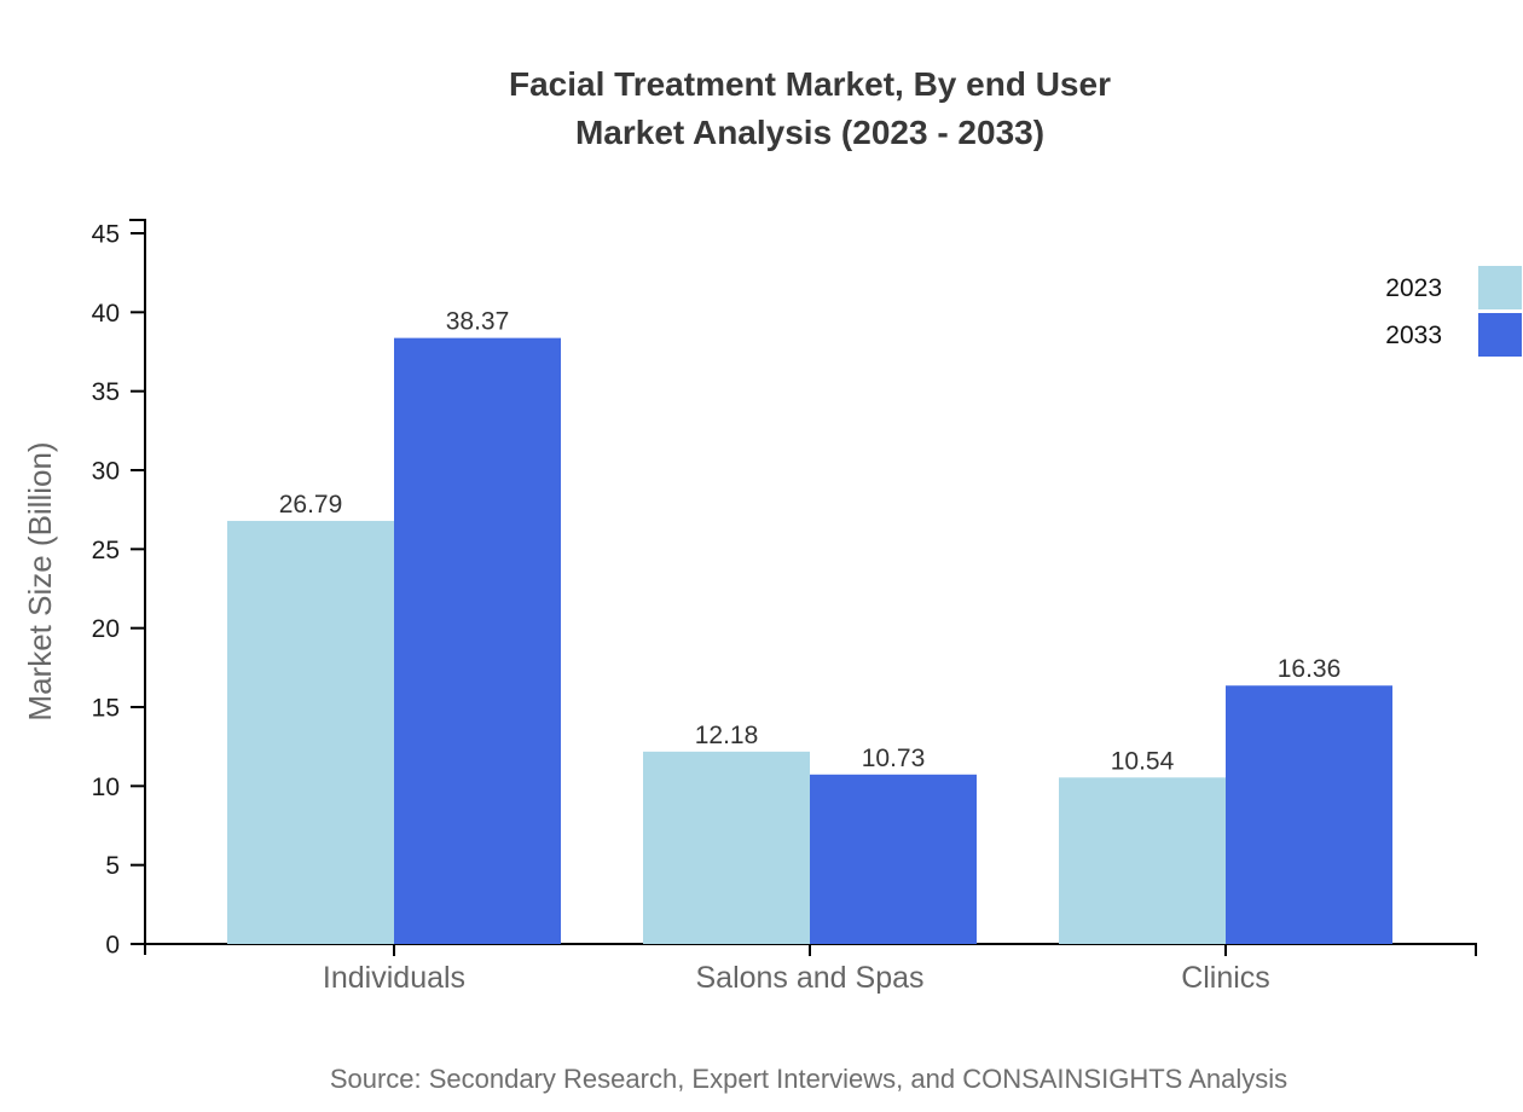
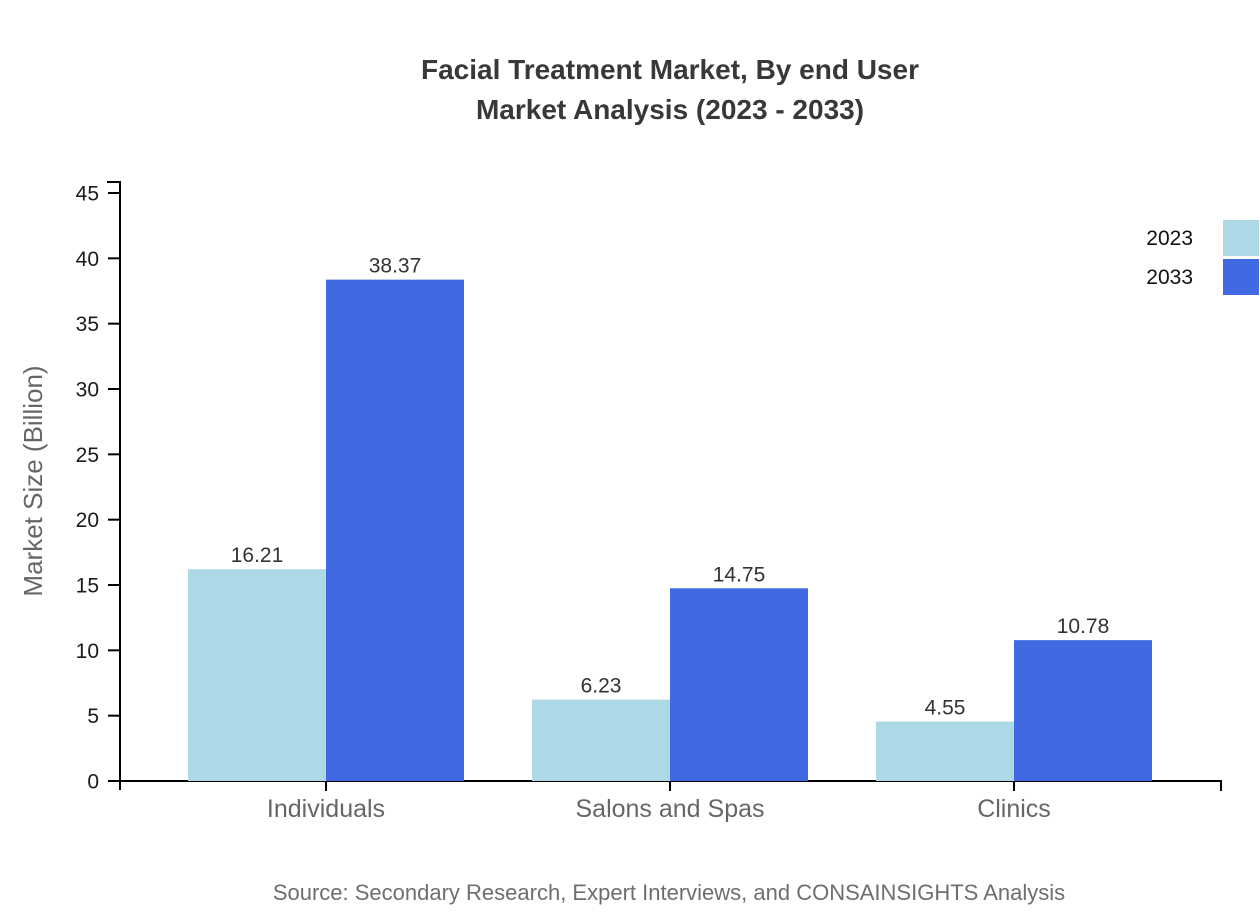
2023/Individuals: 26.79 -> 16.21
2023/Salons and Spas: 12.18 -> 6.23
2033/Salons and Spas: 10.73 -> 14.75
2023/Clinics: 10.54 -> 4.55
2033/Clinics: 16.36 -> 10.78
